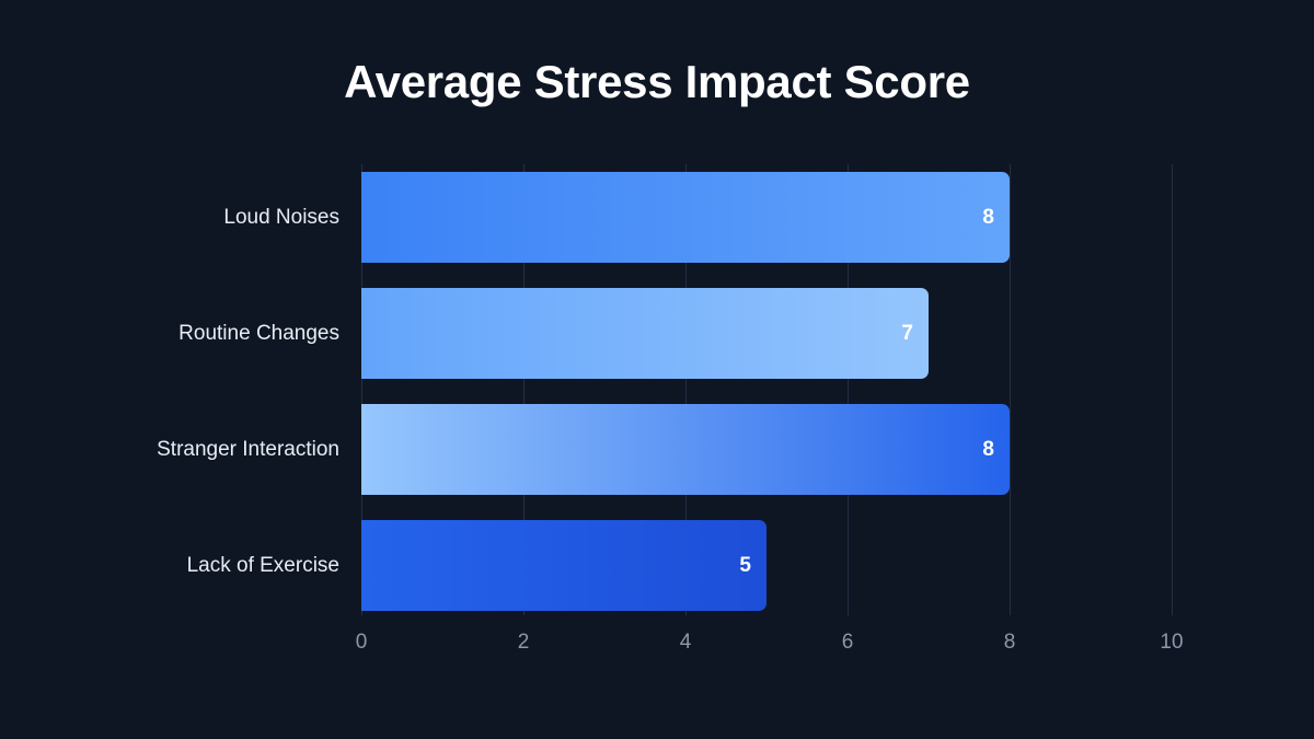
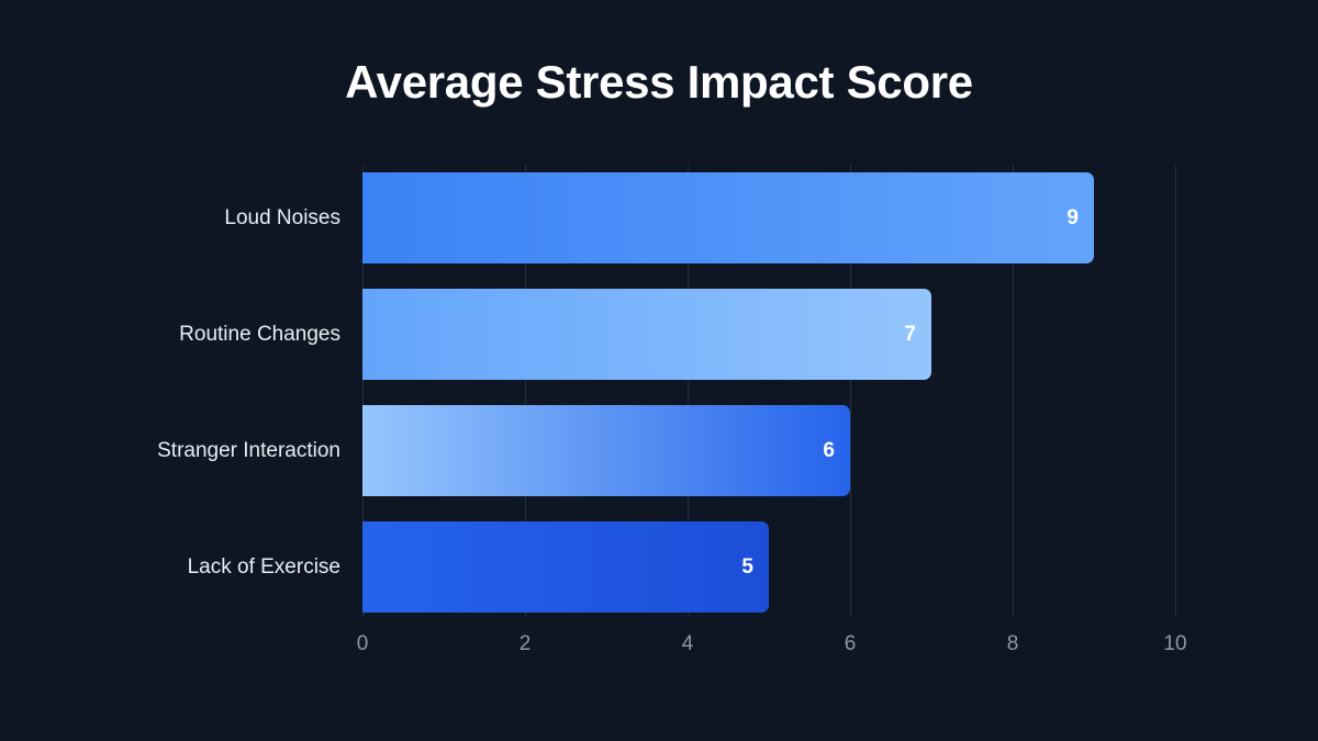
Loud Noises: 8 -> 9
Stranger Interaction: 8 -> 6
